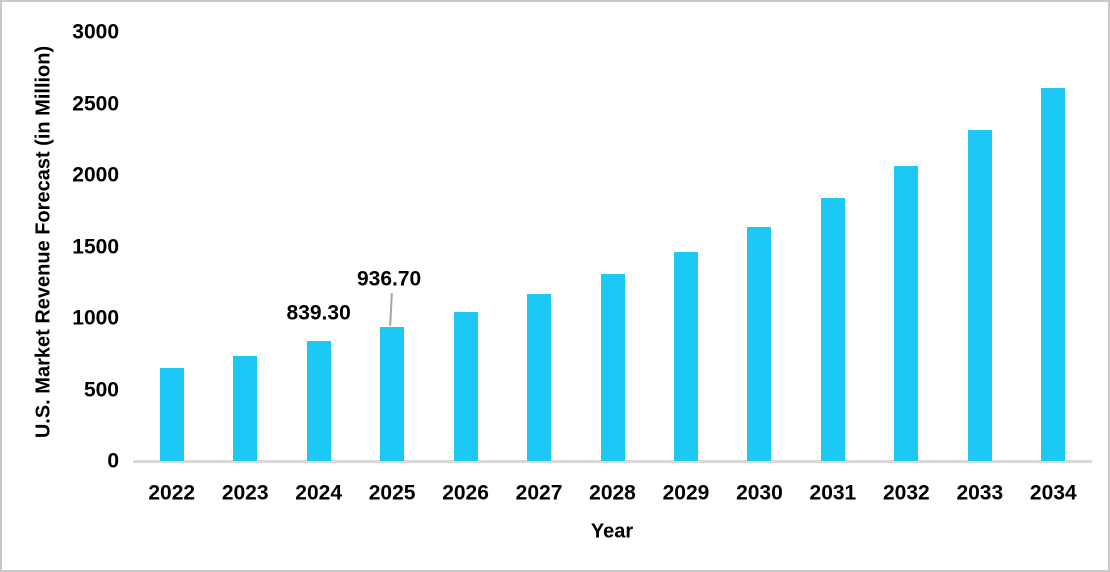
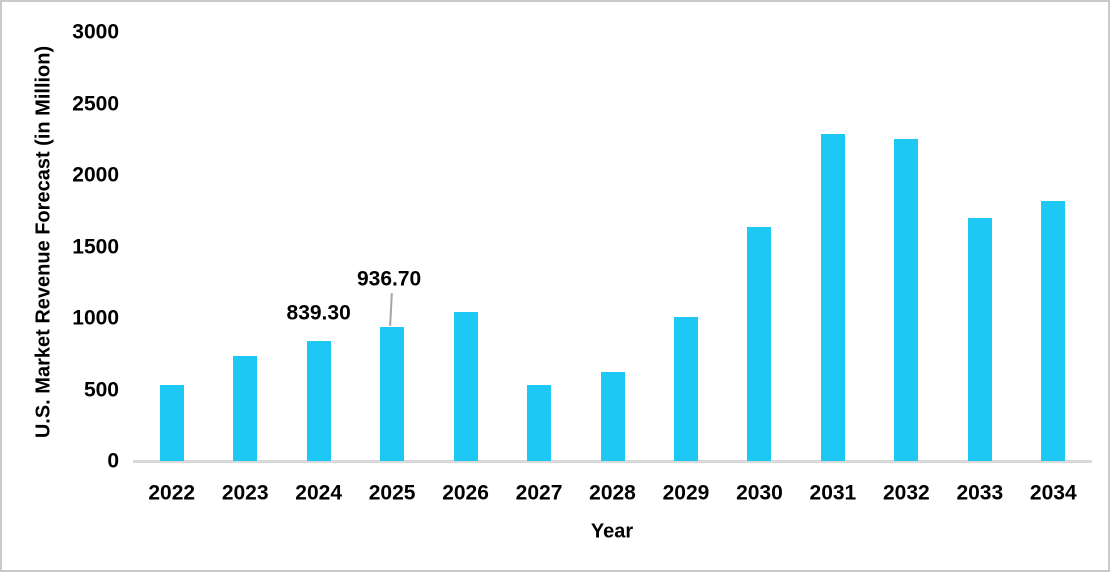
2022: 650 -> 530
2027: 1170 -> 530
2028: 1310 -> 620
2029: 1460 -> 1010
2031: 1840 -> 2290
2032: 2060 -> 2250
2033: 2320 -> 1700
2034: 2610 -> 1820
